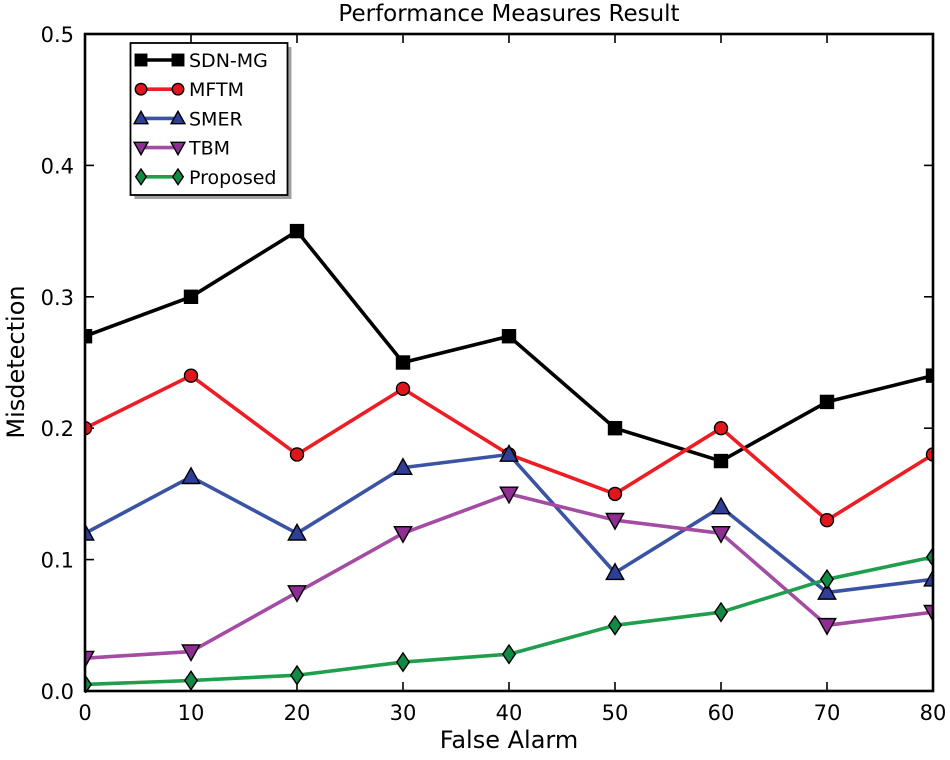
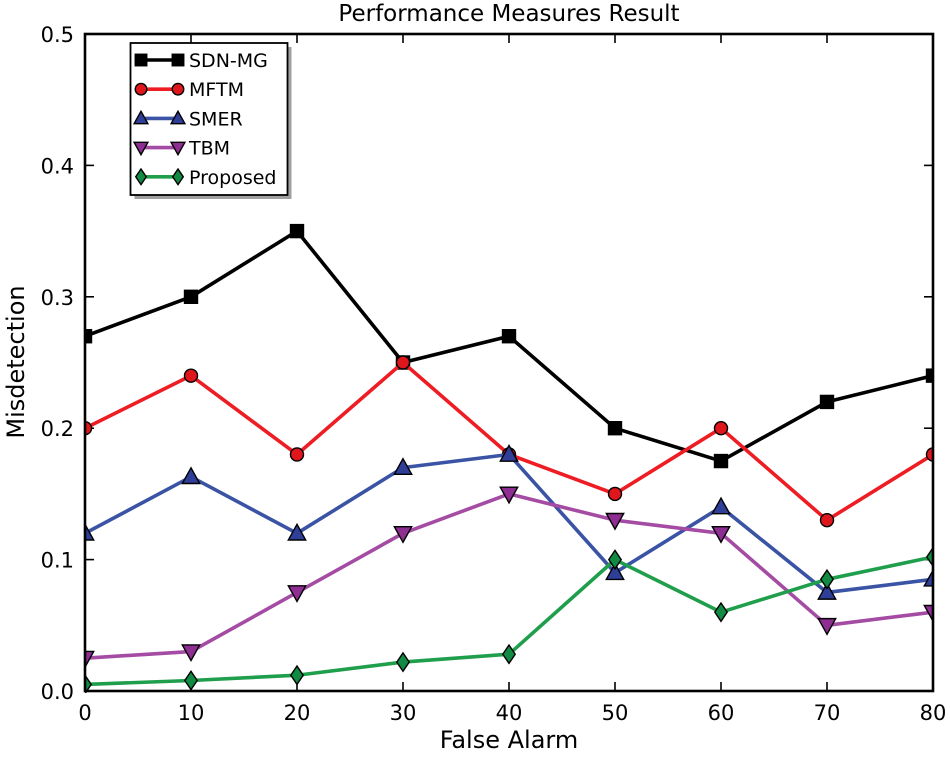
MFTM/30: 0.23 -> 0.25
Proposed/50: 0.050 -> 0.100
